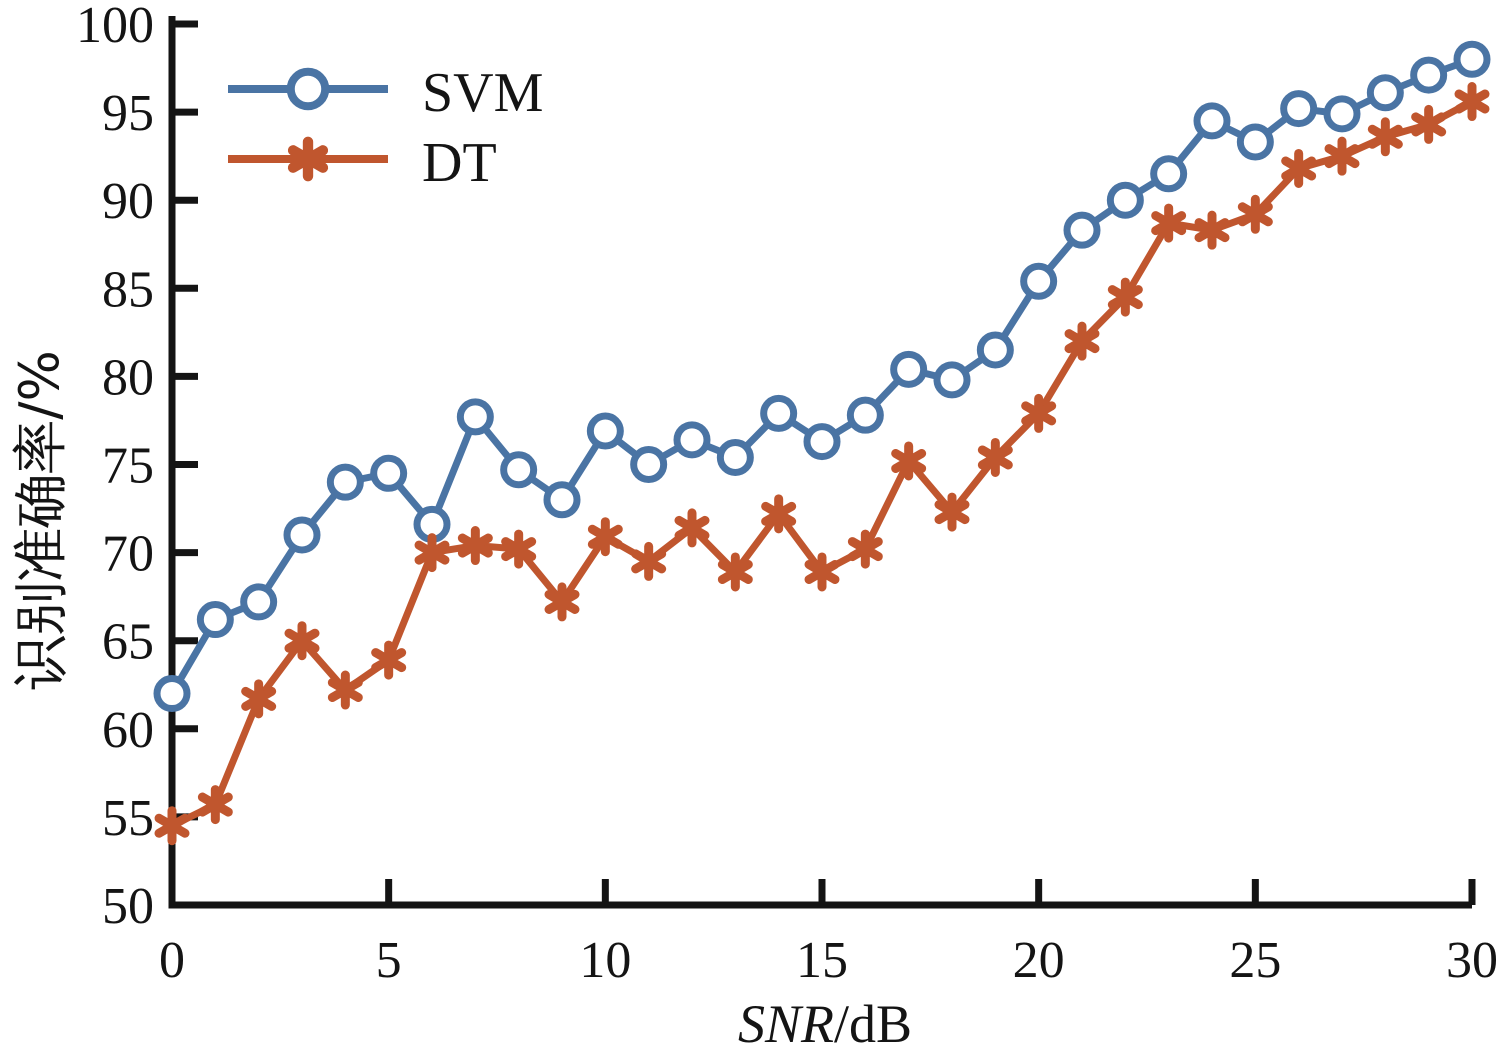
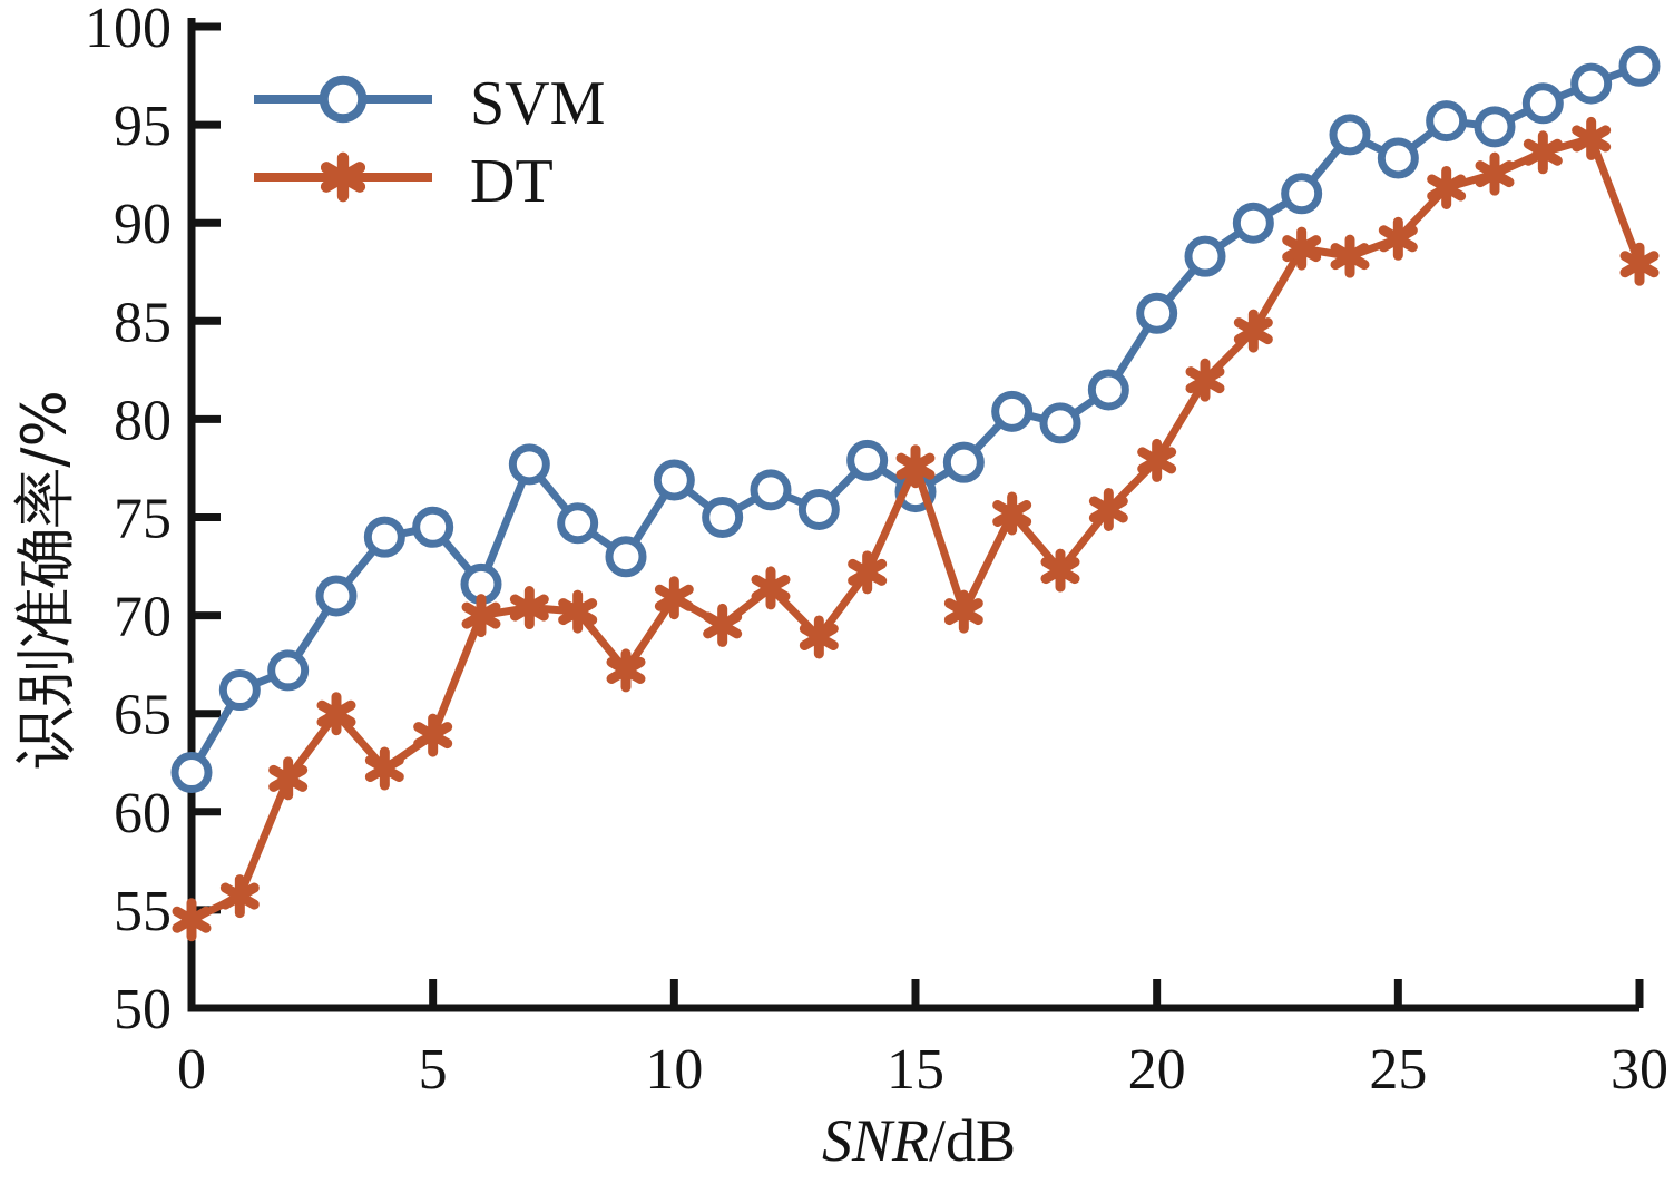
DT/15: 68.9 -> 77.6
DT/30: 95.6 -> 87.9
